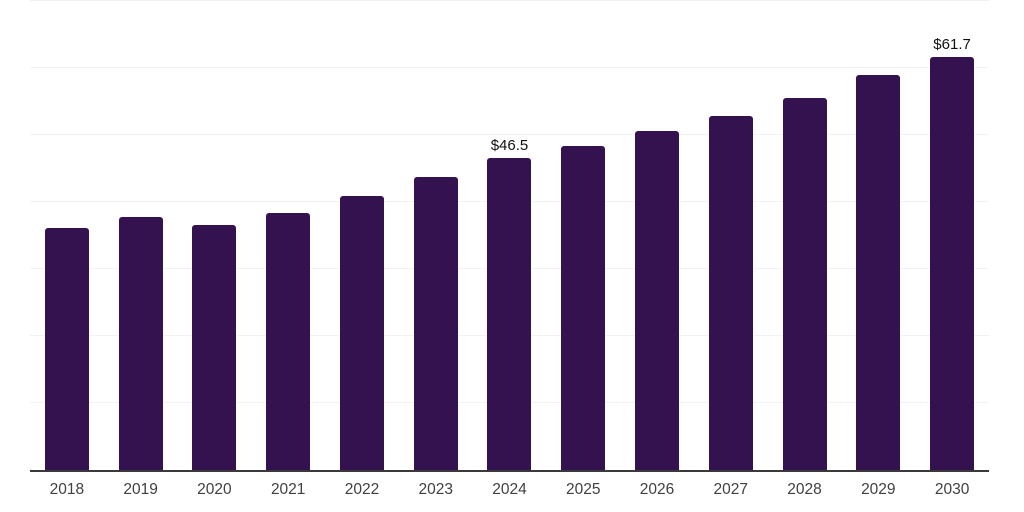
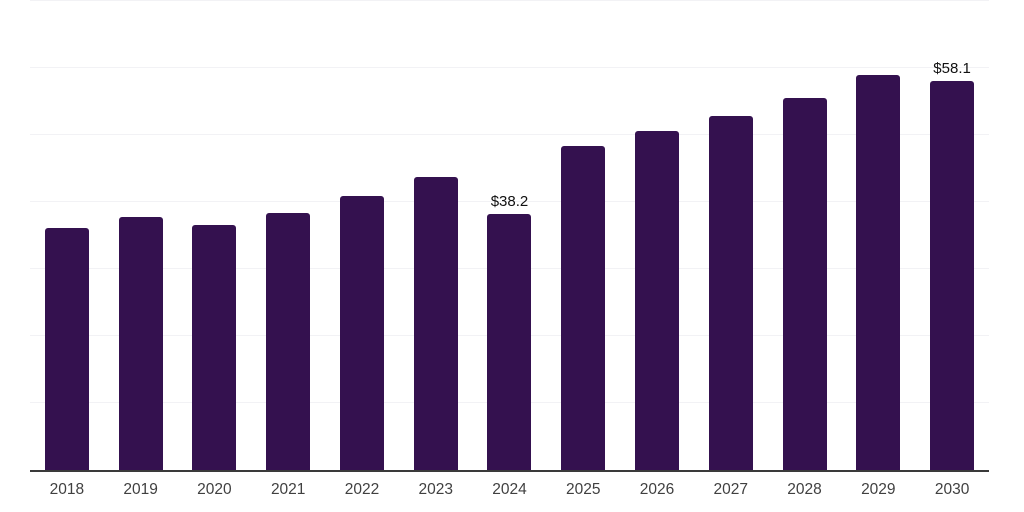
2024: $46.5 -> $38.2
2030: $61.7 -> $58.1
